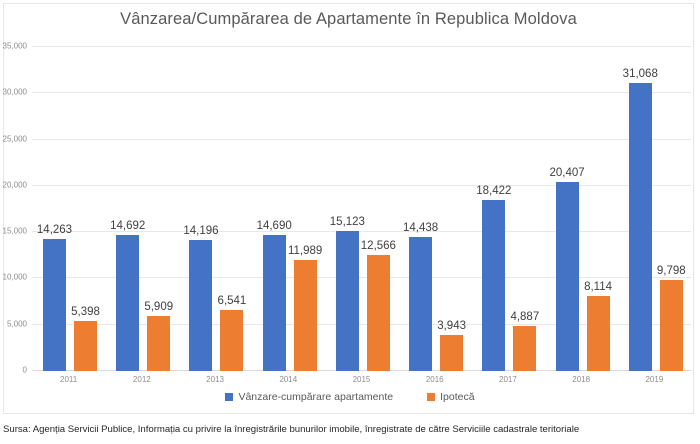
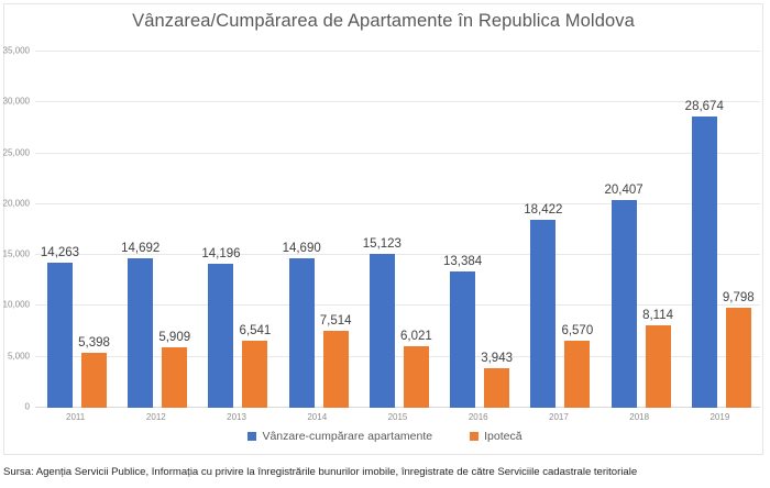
Ipotecă/2014: 11,989 -> 7,514
Ipotecă/2015: 12,566 -> 6,021
Vânzare-cumpărare apartamente/2016: 14,438 -> 13,384
Ipotecă/2017: 4,887 -> 6,570
Vânzare-cumpărare apartamente/2019: 31,068 -> 28,674
